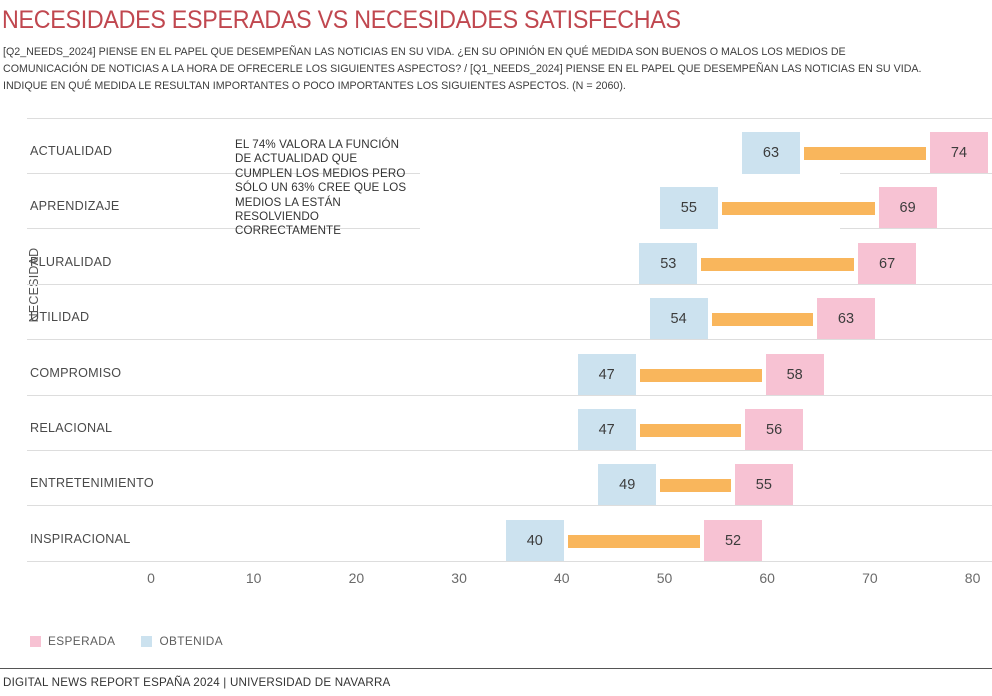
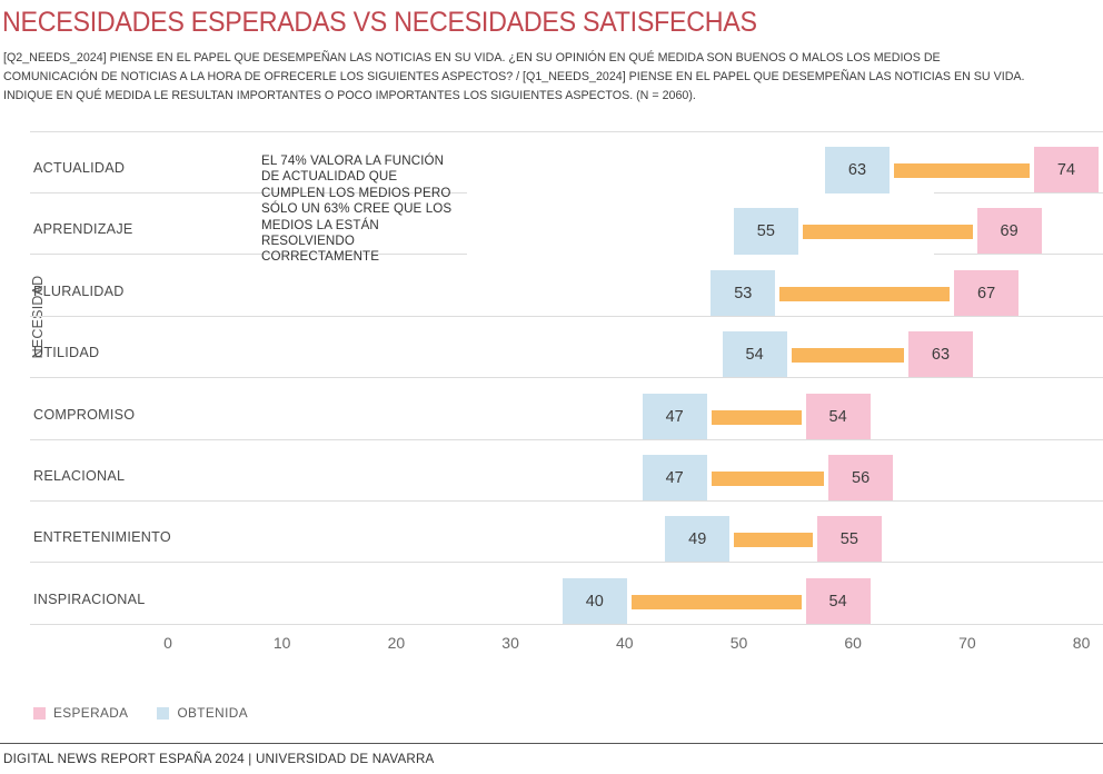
ESPERADA/COMPROMISO: 58 -> 54
ESPERADA/INSPIRACIONAL: 52 -> 54
